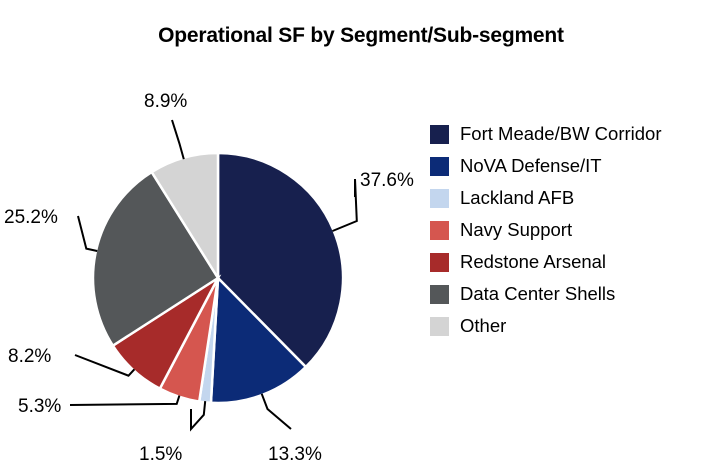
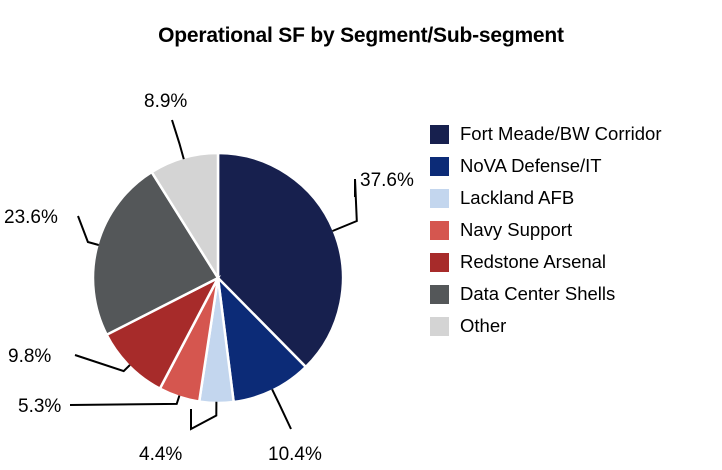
NoVA Defense/IT: 13.3% -> 10.4%
Lackland AFB: 1.5% -> 4.4%
Redstone Arsenal: 8.2% -> 9.8%
Data Center Shells: 25.2% -> 23.6%
